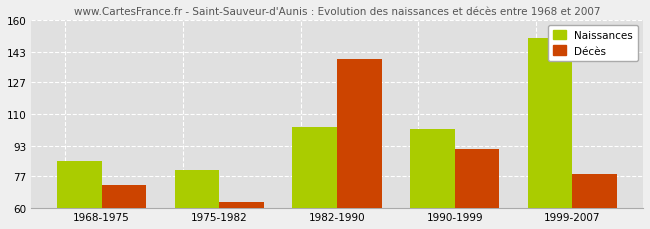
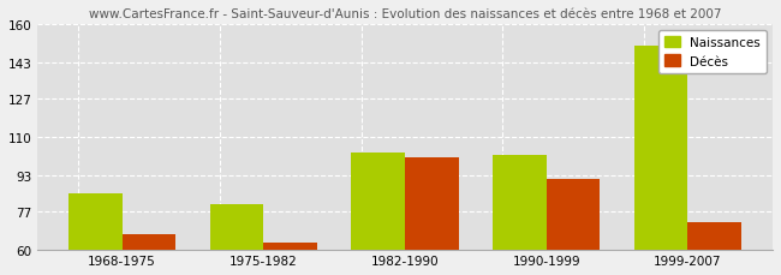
Décès/1968-1975: 72 -> 67
Décès/1982-1990: 139 -> 101
Décès/1999-2007: 78 -> 72
